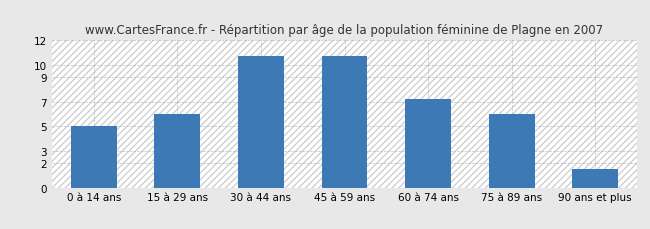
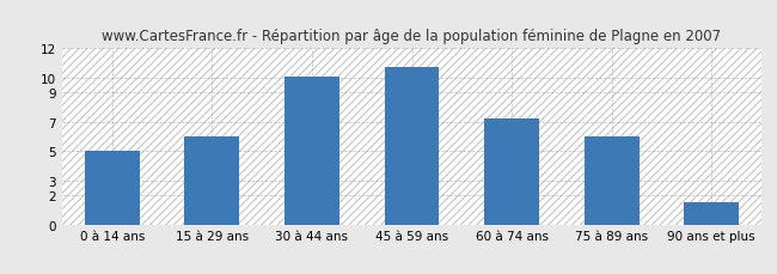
30 à 44 ans: 10.8 -> 10.1
